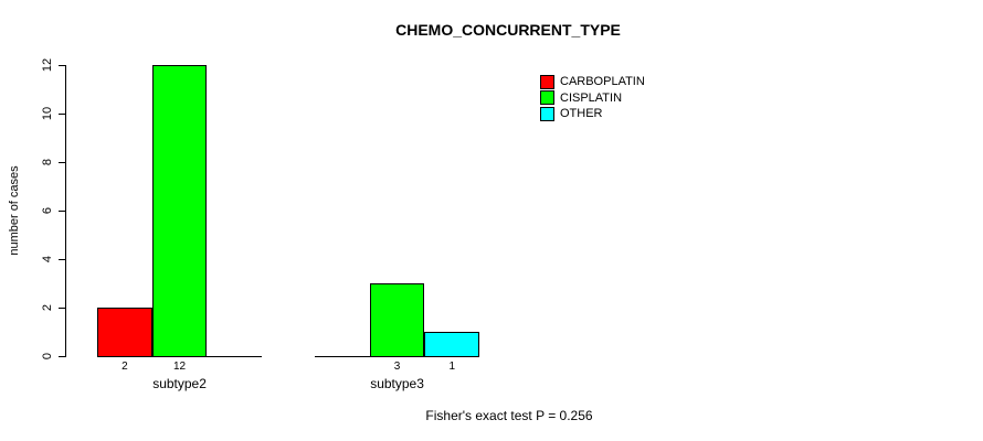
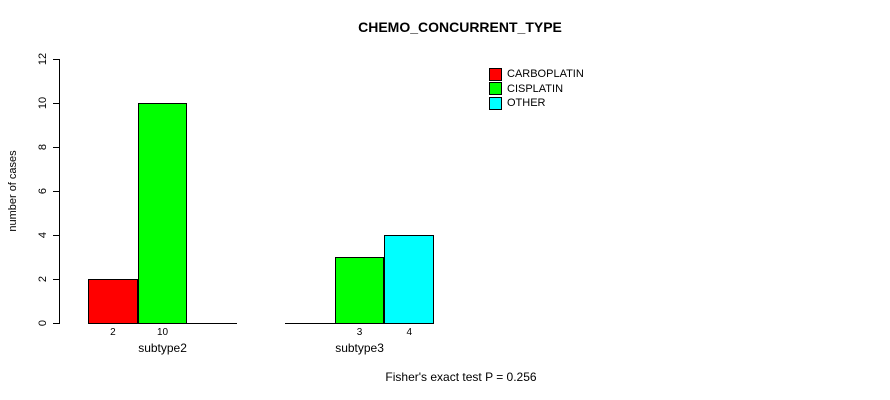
CISPLATIN/subtype2: 12 -> 10
OTHER/subtype3: 1 -> 4
